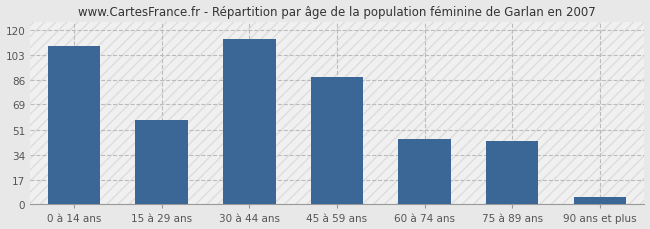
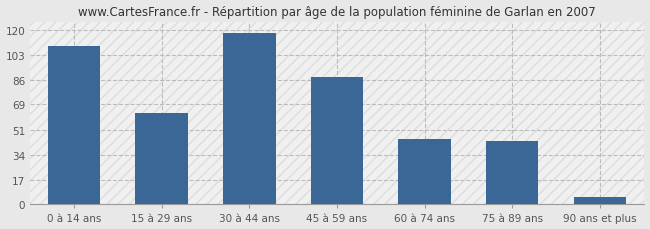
15 à 29 ans: 58 -> 63
30 à 44 ans: 114 -> 118
